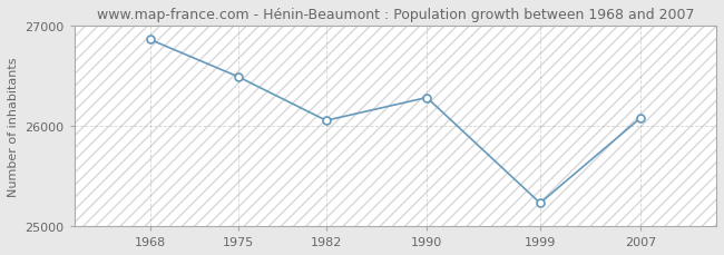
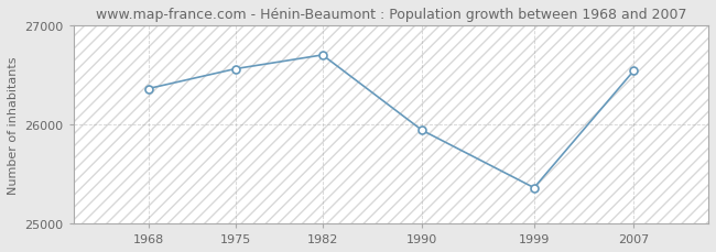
1968: 26860 -> 26360
1975: 26490 -> 26560
1982: 26050 -> 26700
1990: 26280 -> 25940
1999: 25230 -> 25360
2007: 26080 -> 26540
